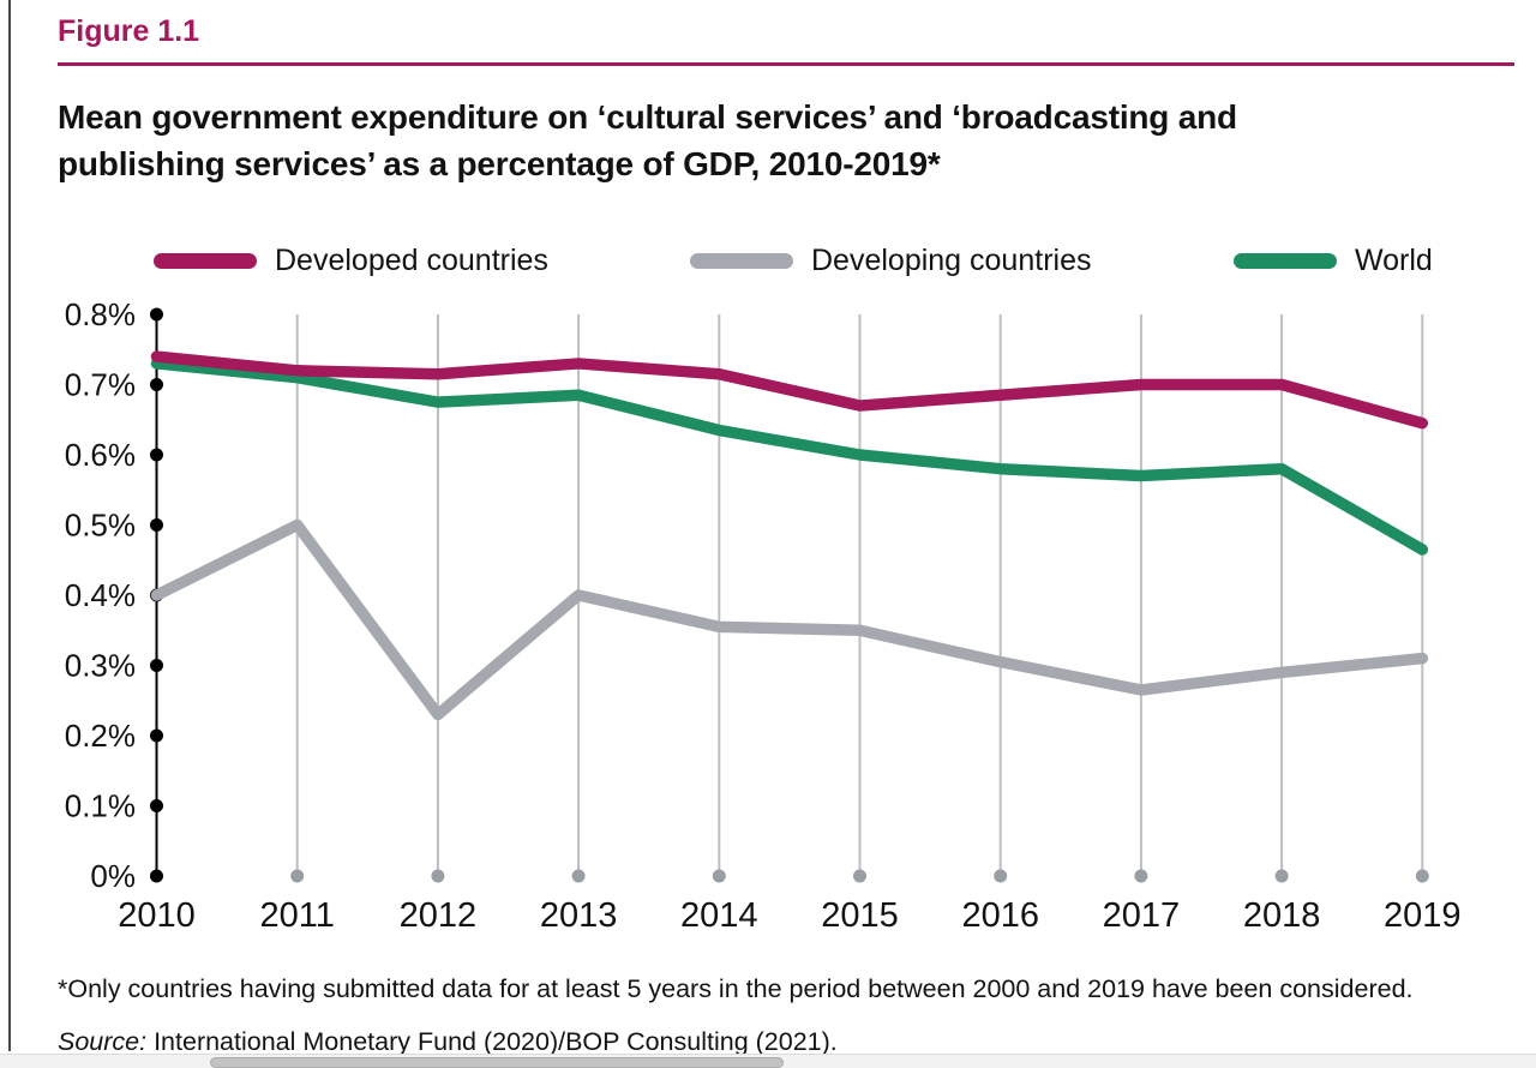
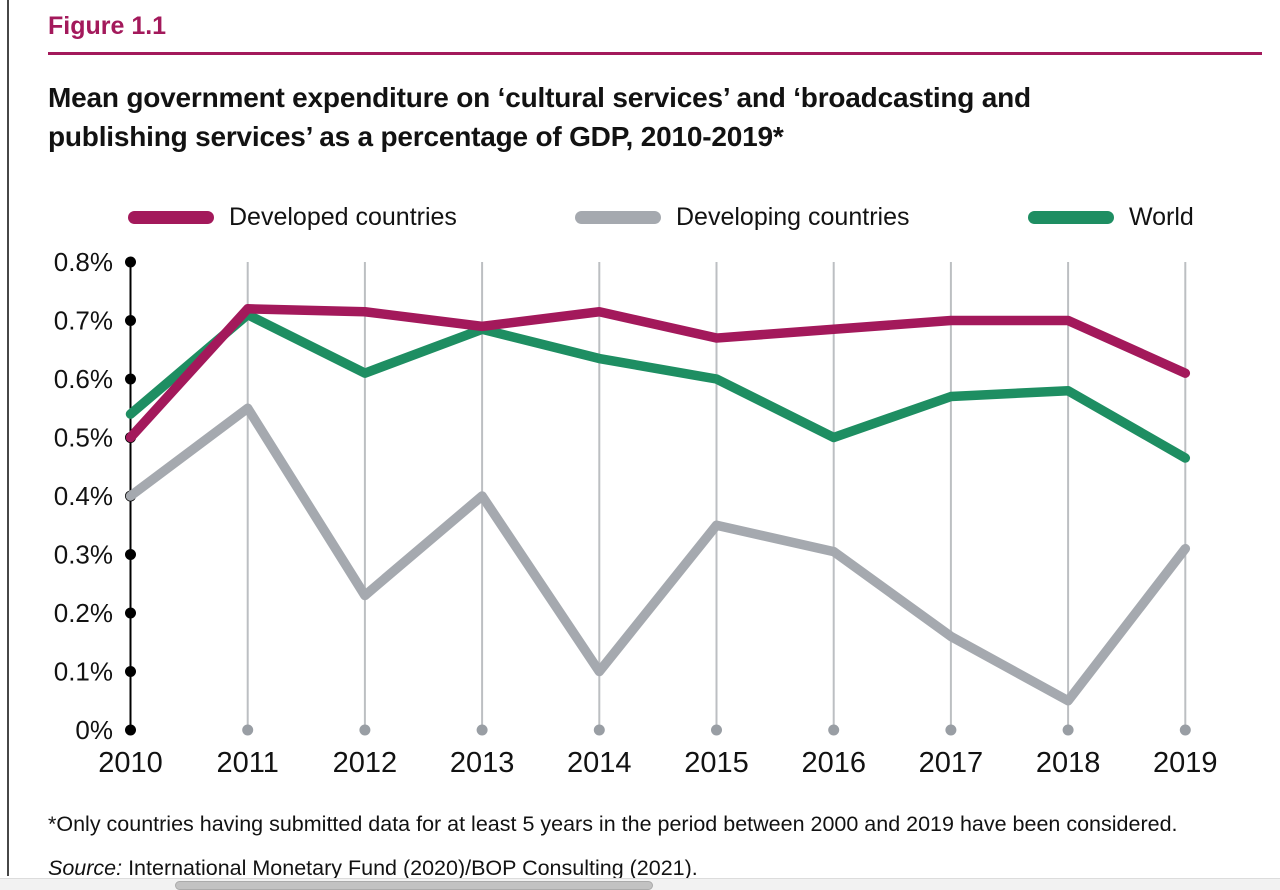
Developed countries/2010: 0.74% -> 0.50%
World/2010: 0.73% -> 0.54%
Developing countries/2011: 0.50% -> 0.55%
World/2012: 0.68% -> 0.61%
Developed countries/2013: 0.73% -> 0.69%
Developing countries/2014: 0.35% -> 0.10%
World/2016: 0.58% -> 0.50%
Developing countries/2017: 0.27% -> 0.16%
Developing countries/2018: 0.29% -> 0.05%
Developed countries/2019: 0.65% -> 0.61%
